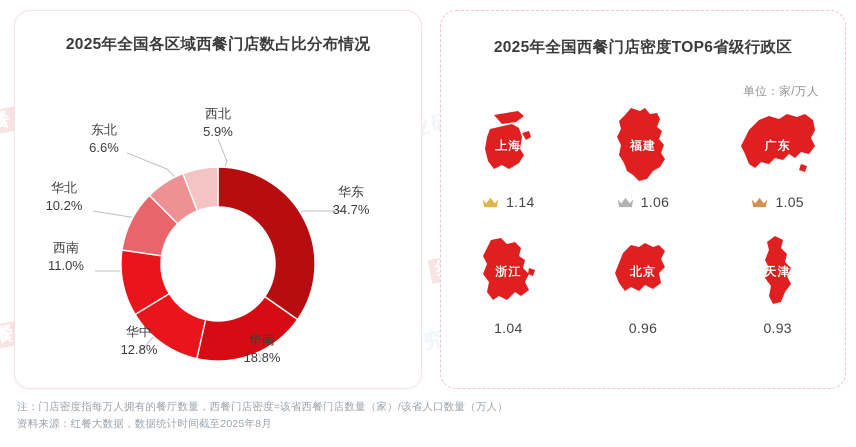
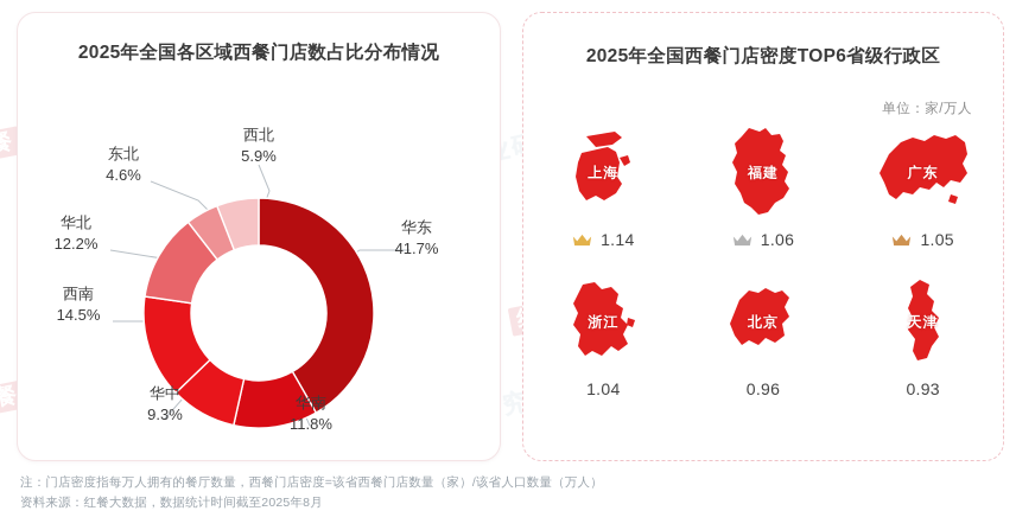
华东: 34.7% -> 41.7%
华南: 18.8% -> 11.8%
华中: 12.8% -> 9.3%
西南: 11.0% -> 14.5%
华北: 10.2% -> 12.2%
东北: 6.6% -> 4.6%
